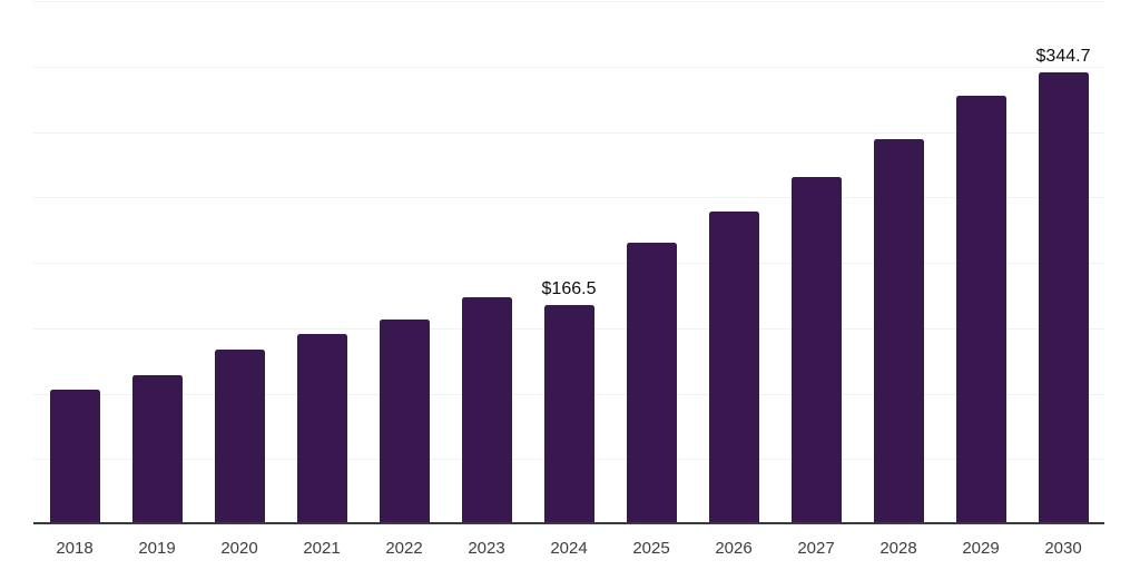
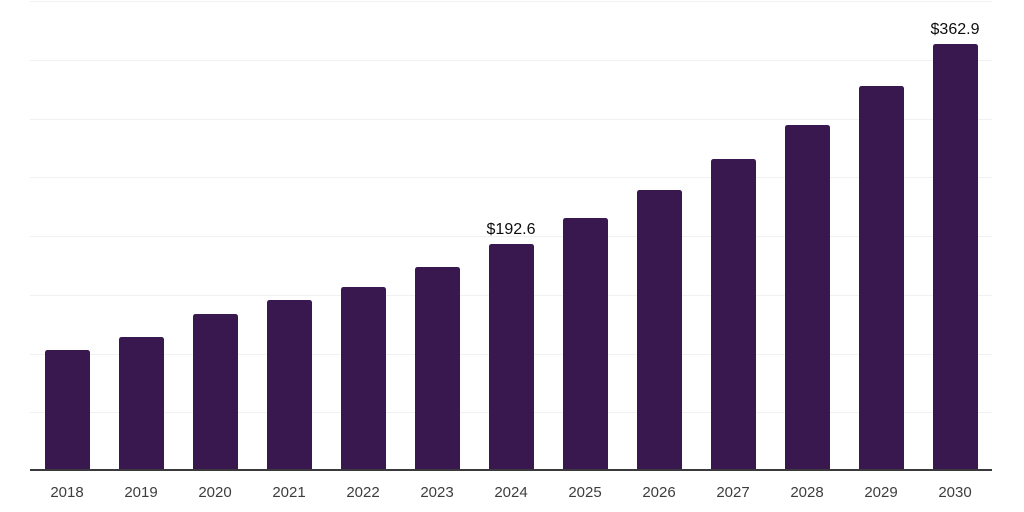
2024: $166.5 -> $192.6
2030: $344.7 -> $362.9
